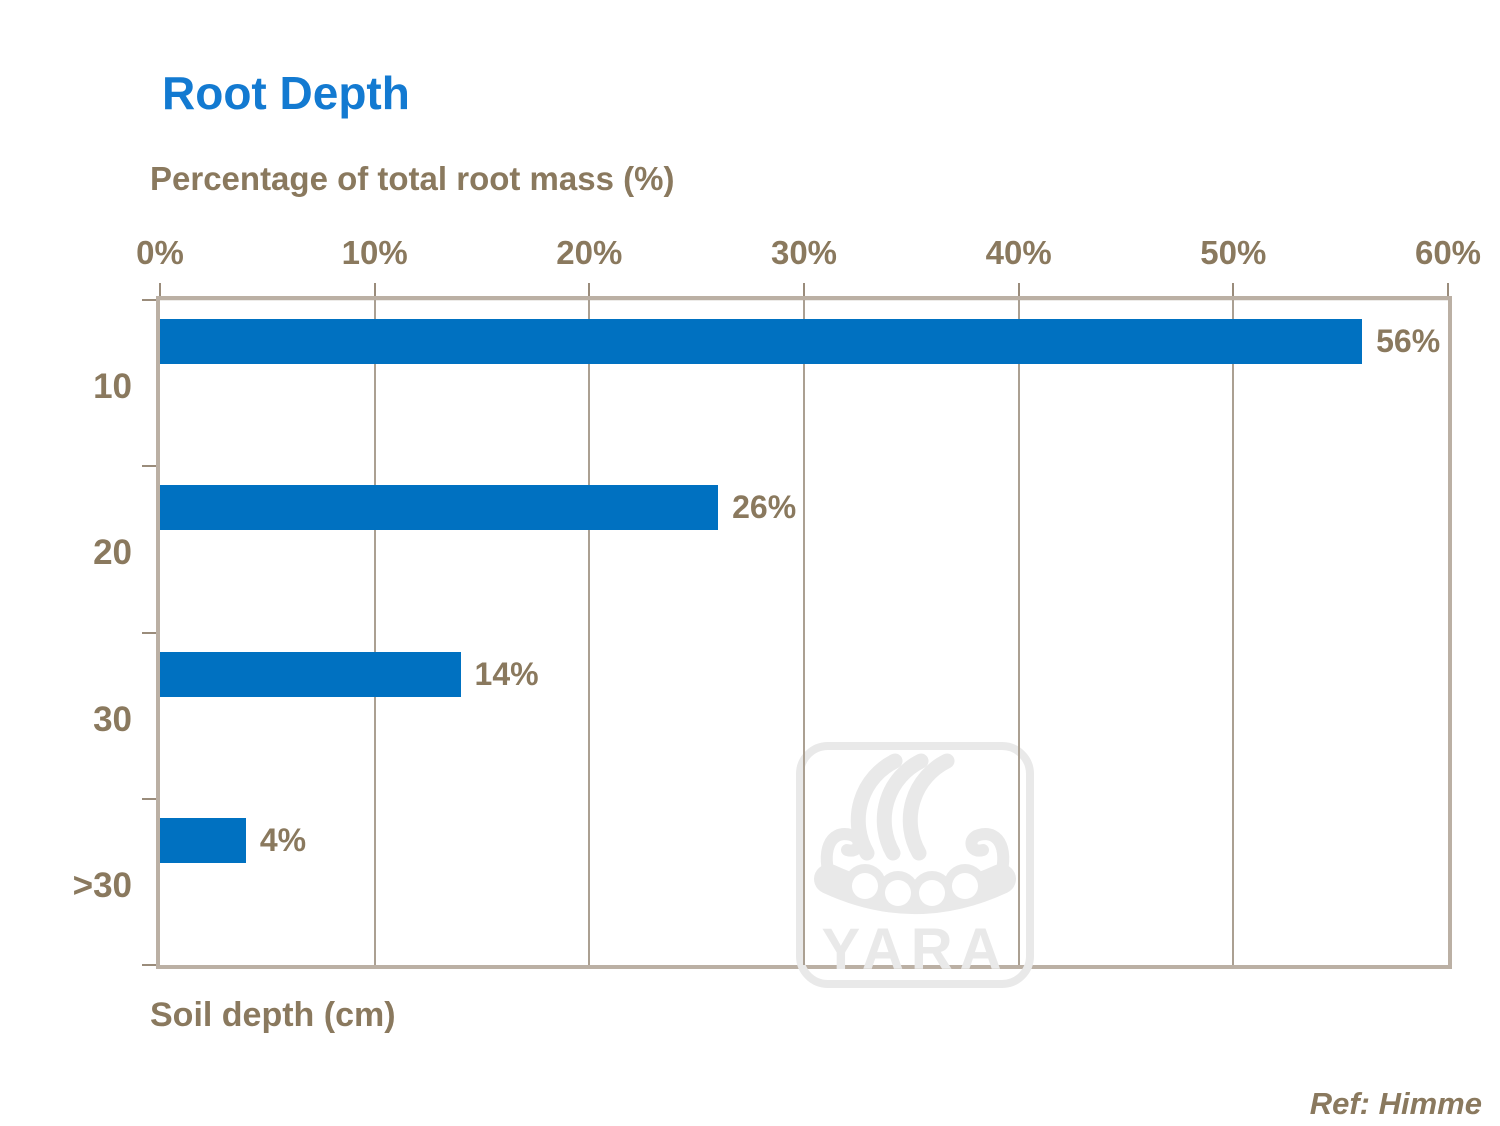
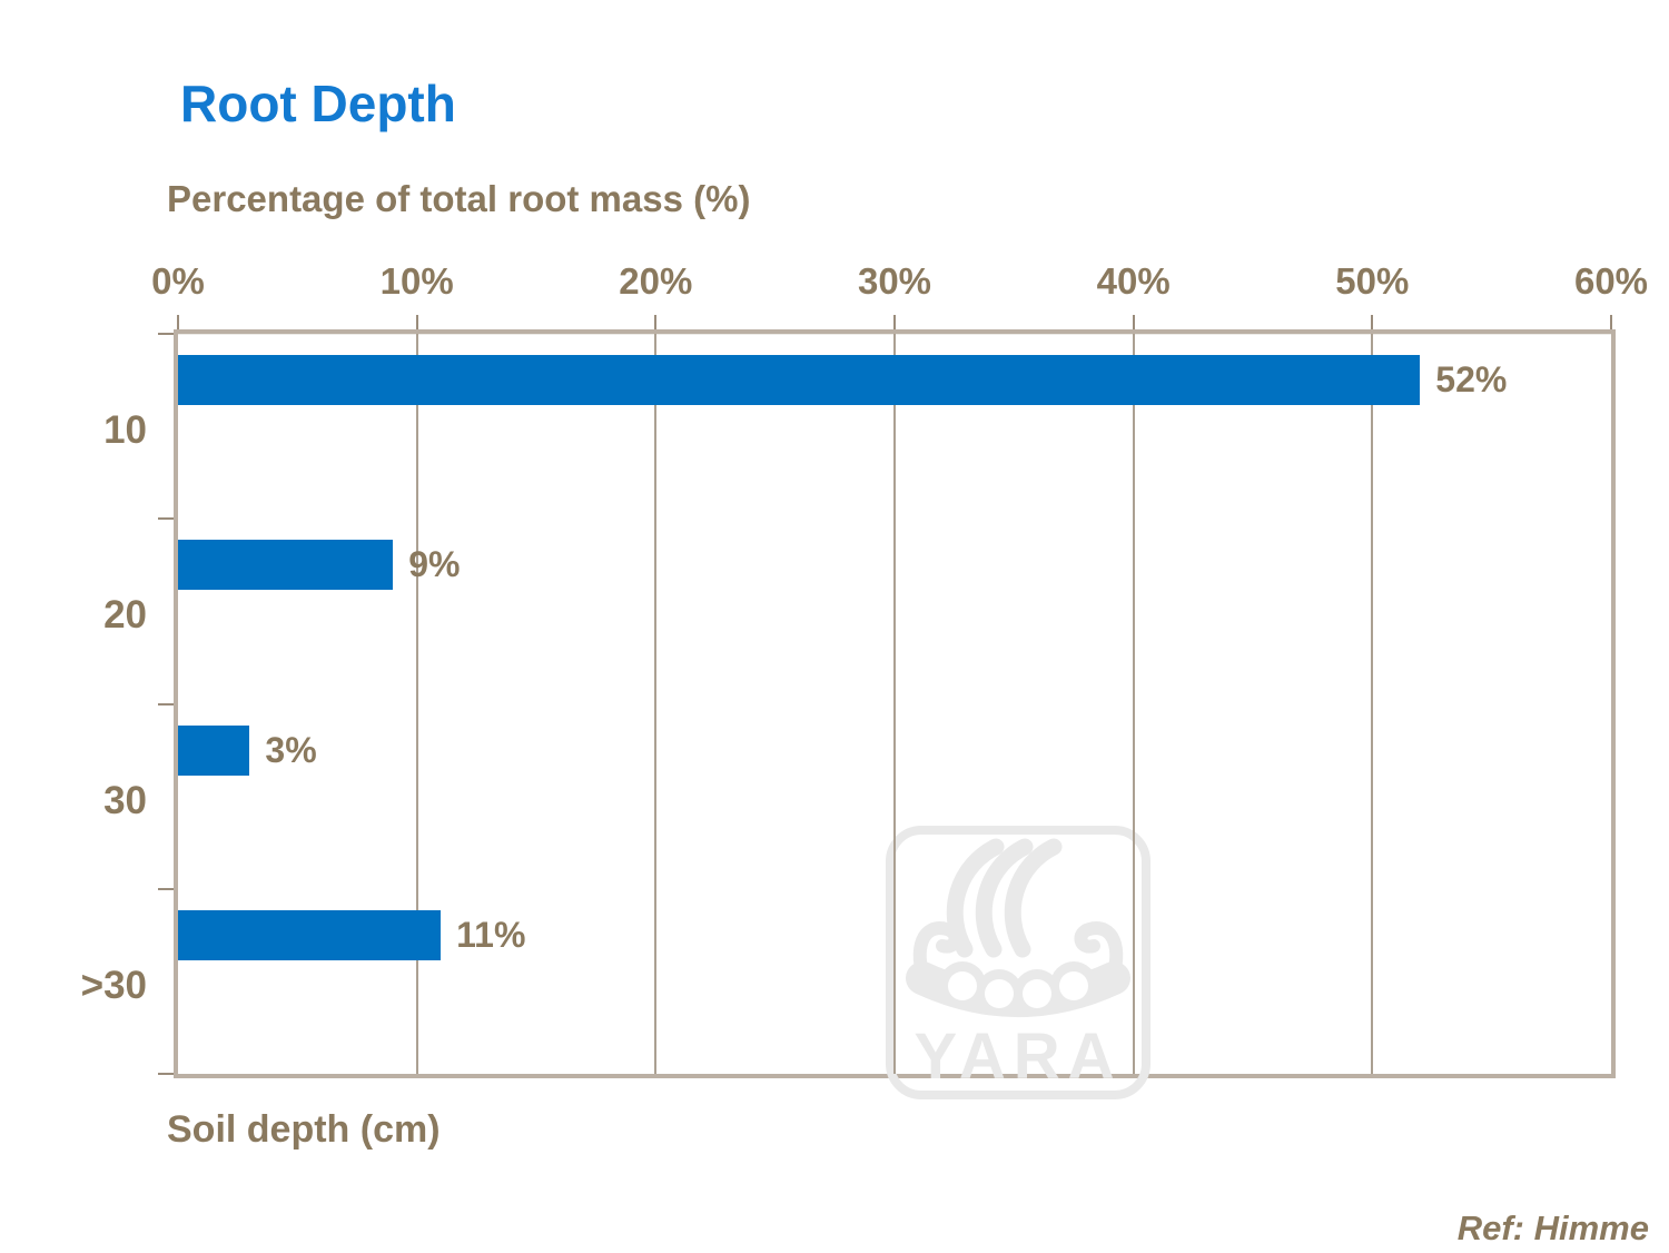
10: 56% -> 52%
20: 26% -> 9%
30: 14% -> 3%
>30: 4% -> 11%
